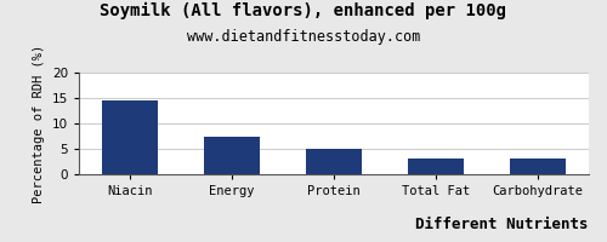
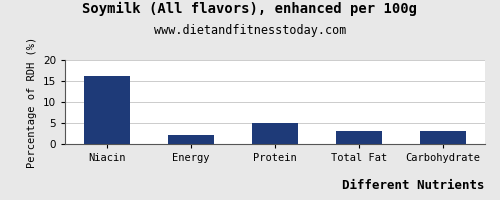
Niacin: 14.5 -> 16.1
Energy: 7.5 -> 2.1
